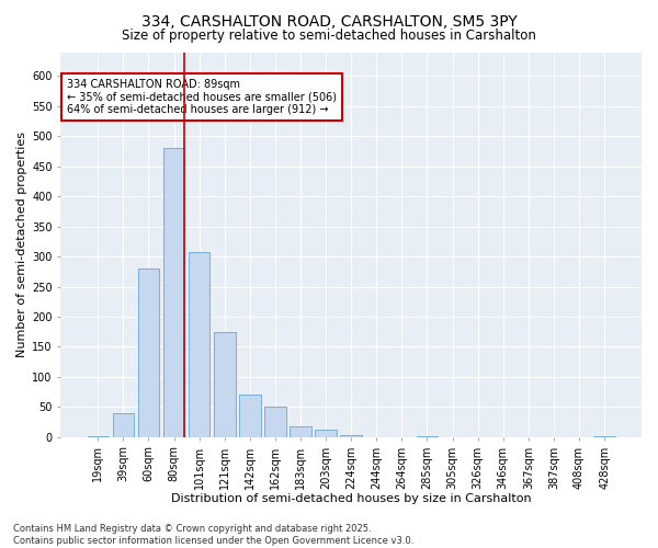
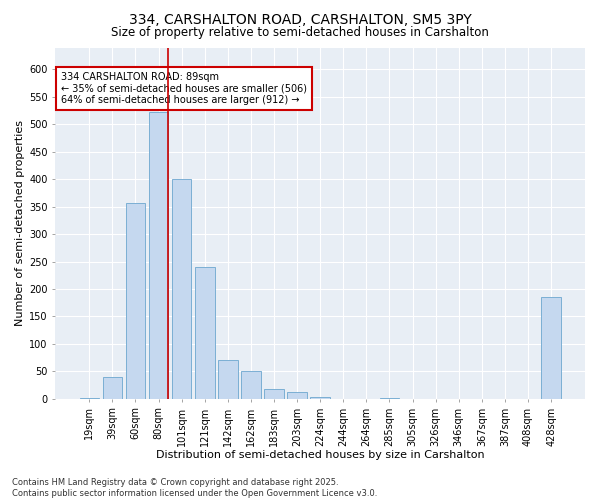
60sqm: 280 -> 356
80sqm: 480 -> 522
101sqm: 307 -> 400
121sqm: 175 -> 240
428sqm: 2 -> 186
